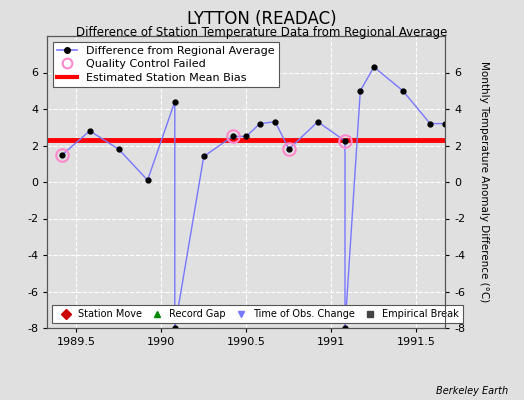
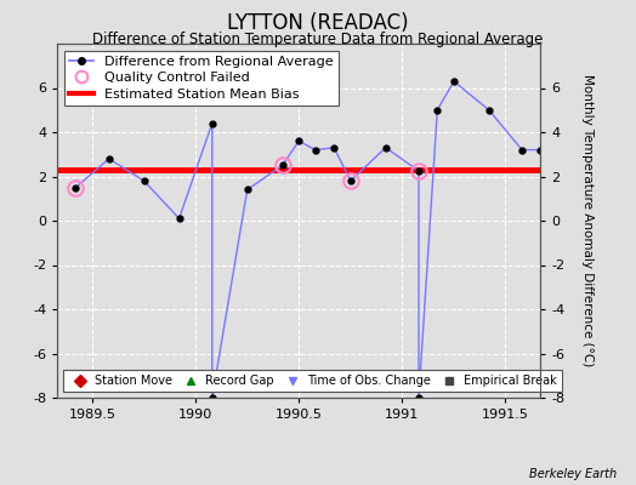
Time of Obs. Change/1990.5: 2.5 -> 3.6
